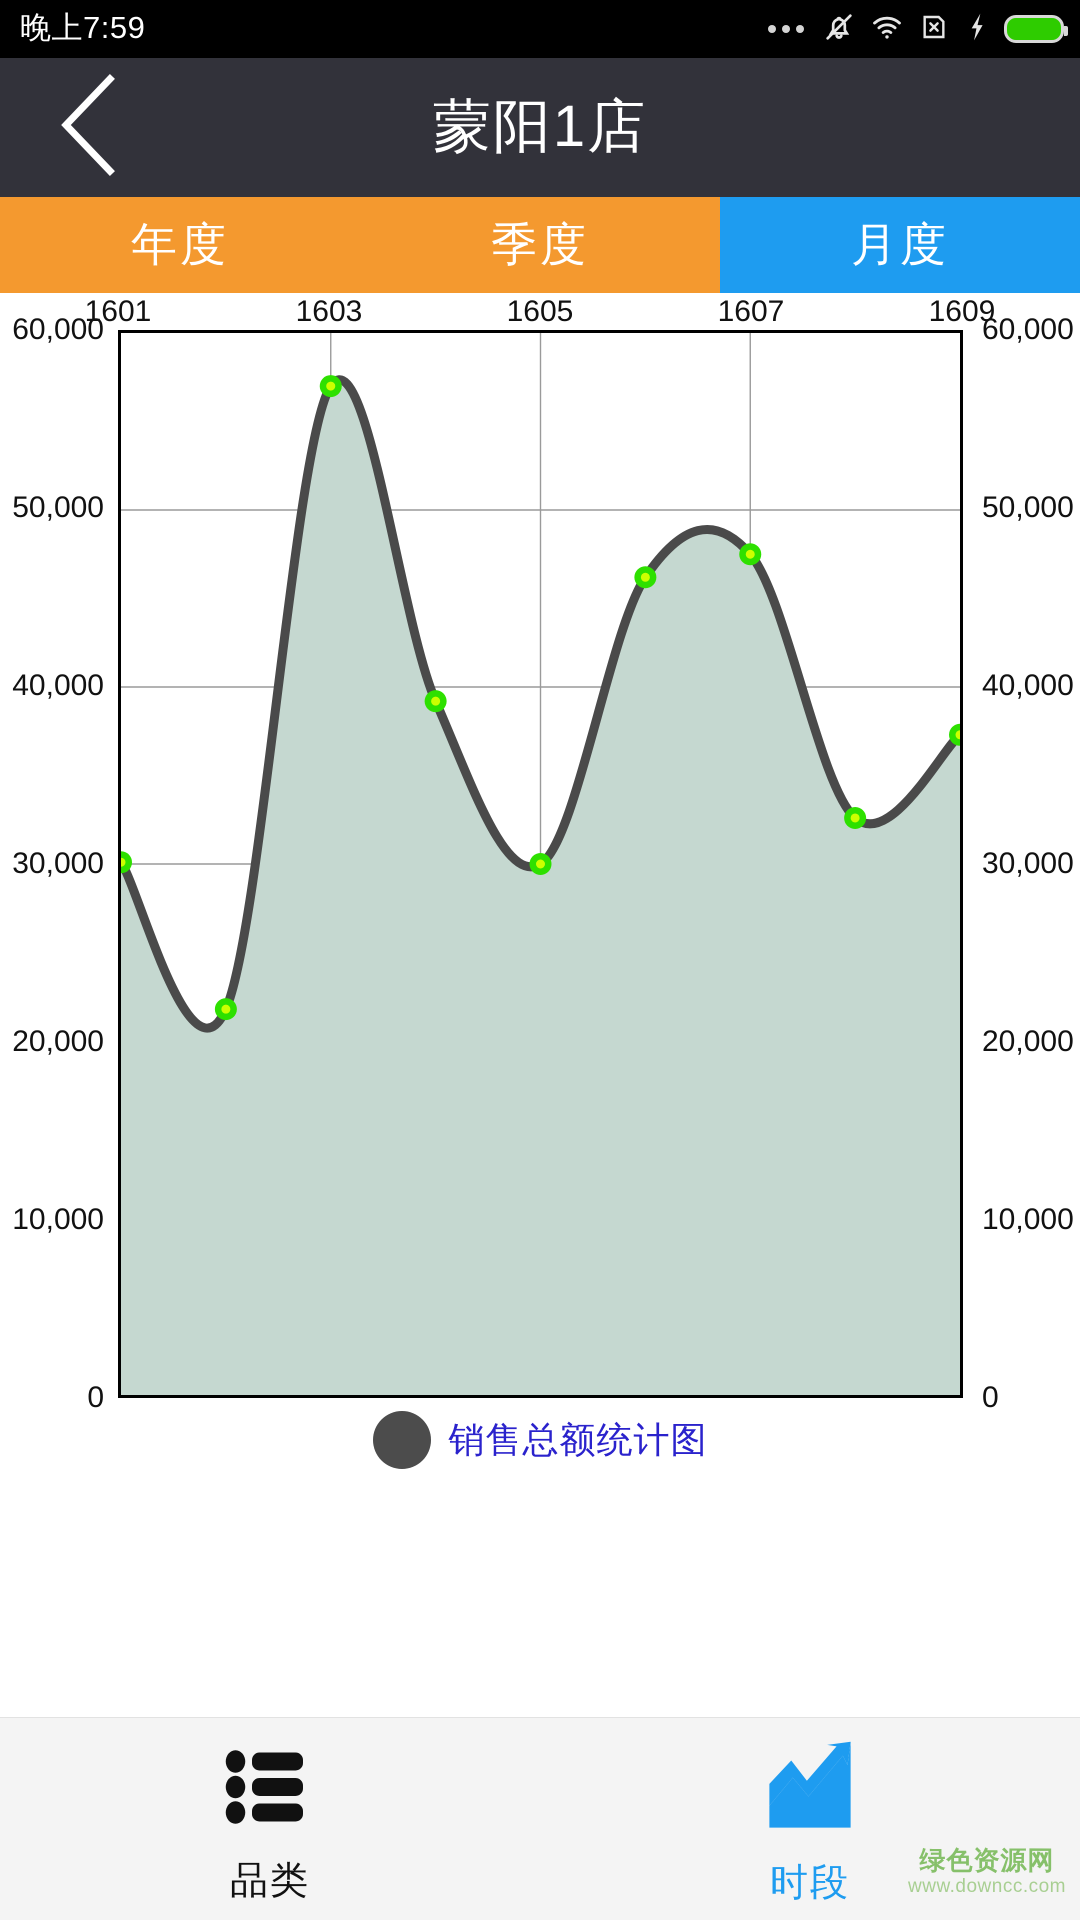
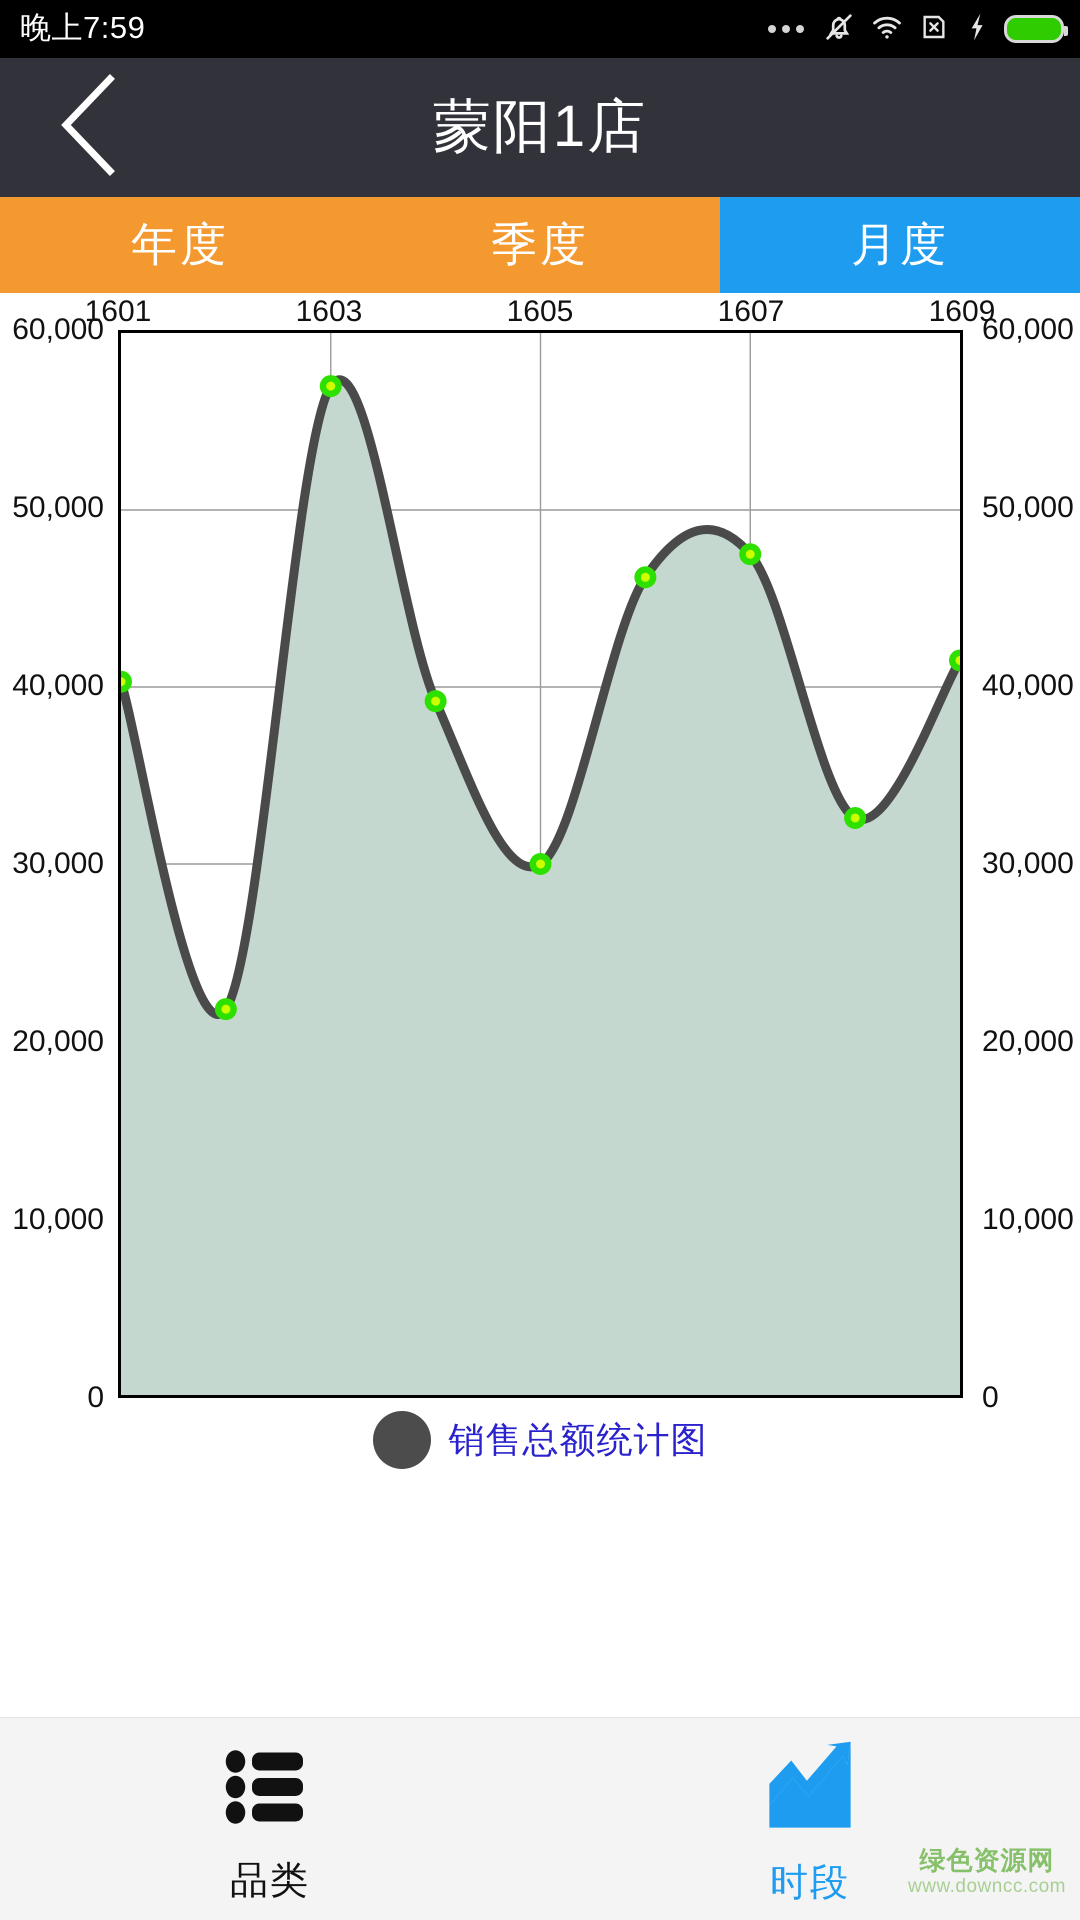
1601: 30100 -> 40300
1609: 37300 -> 41500
